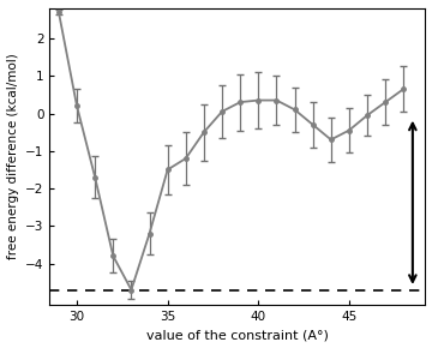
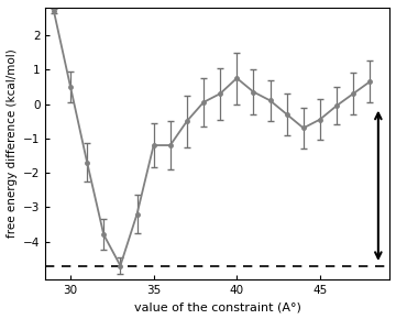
30: 0.20 -> 0.50
35: -1.50 -> -1.20
40: 0.35 -> 0.75
